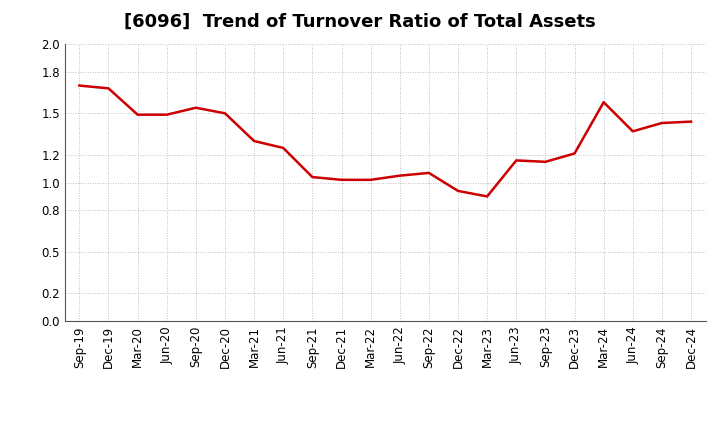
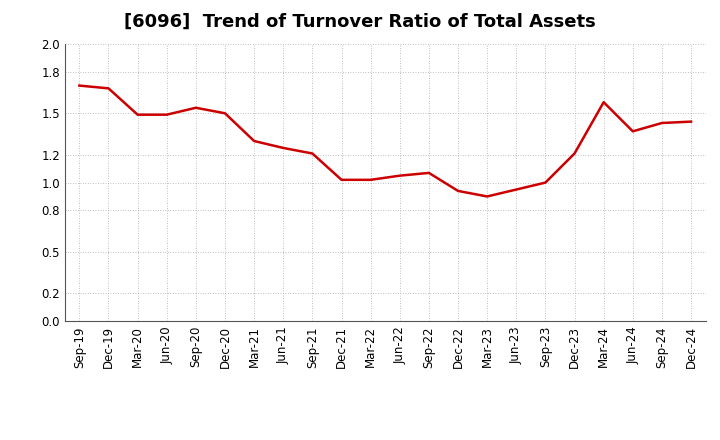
Sep-21: 1.04 -> 1.21
Jun-23: 1.16 -> 0.95
Sep-23: 1.15 -> 1.00
